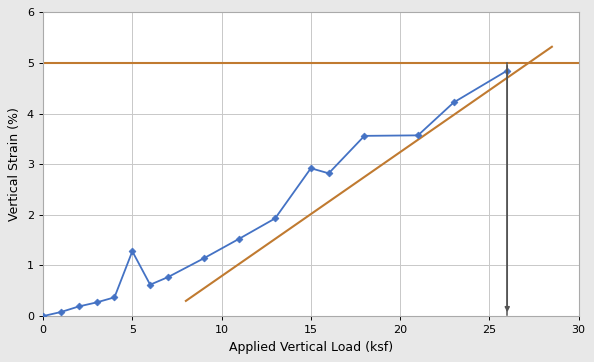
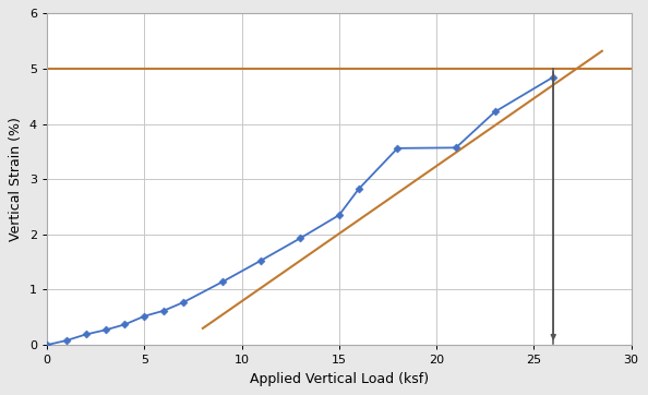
5: 1.28 -> 0.52
15: 2.92 -> 2.35
